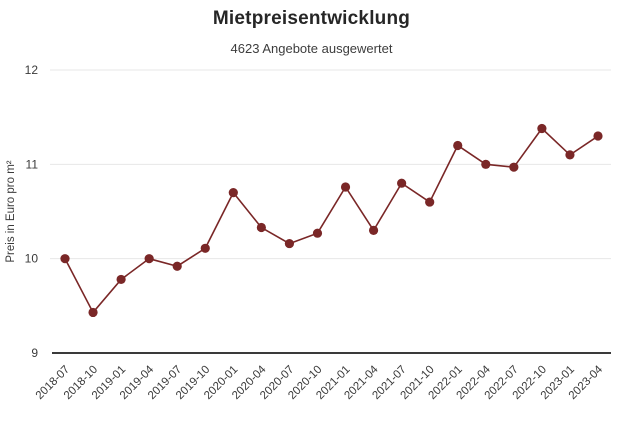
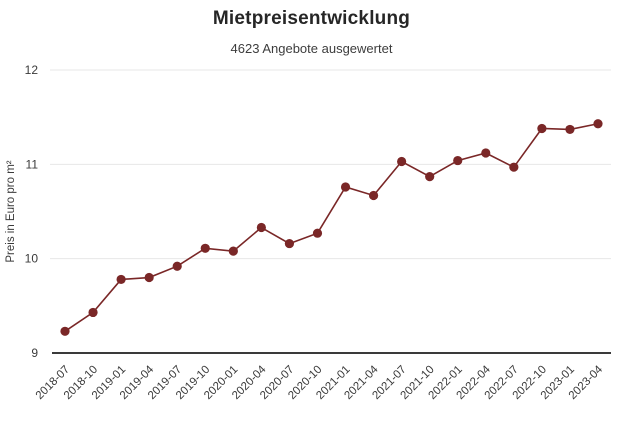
2018-07: 10.0 -> 9.2
2019-04: 10.0 -> 9.8
2020-01: 10.7 -> 10.1
2021-04: 10.3 -> 10.7
2021-07: 10.8 -> 11.0
2021-10: 10.6 -> 10.9
2022-01: 11.2 -> 11.0
2022-04: 11.0 -> 11.1
2023-01: 11.1 -> 11.4
2023-04: 11.3 -> 11.4
